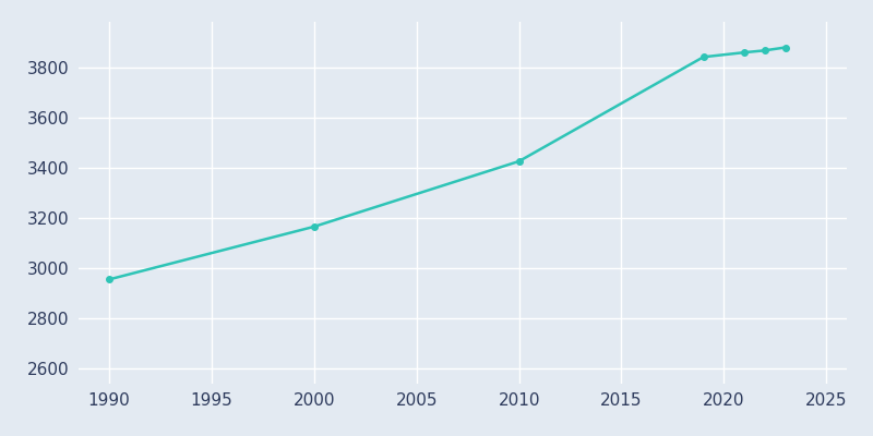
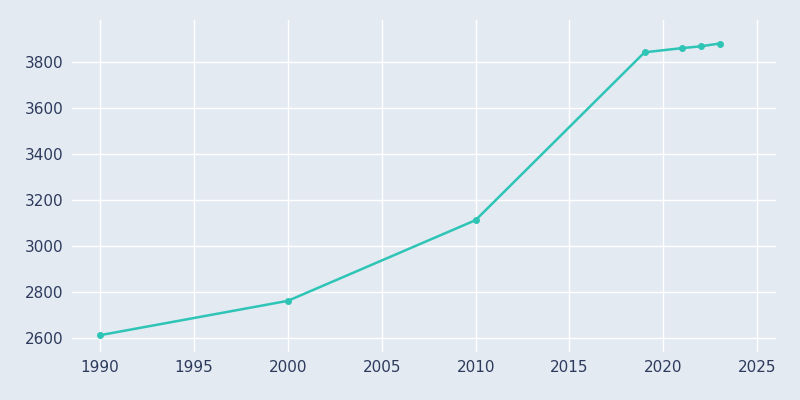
1990: 2955 -> 2613
2000: 3165 -> 2762
2010: 3425 -> 3112
